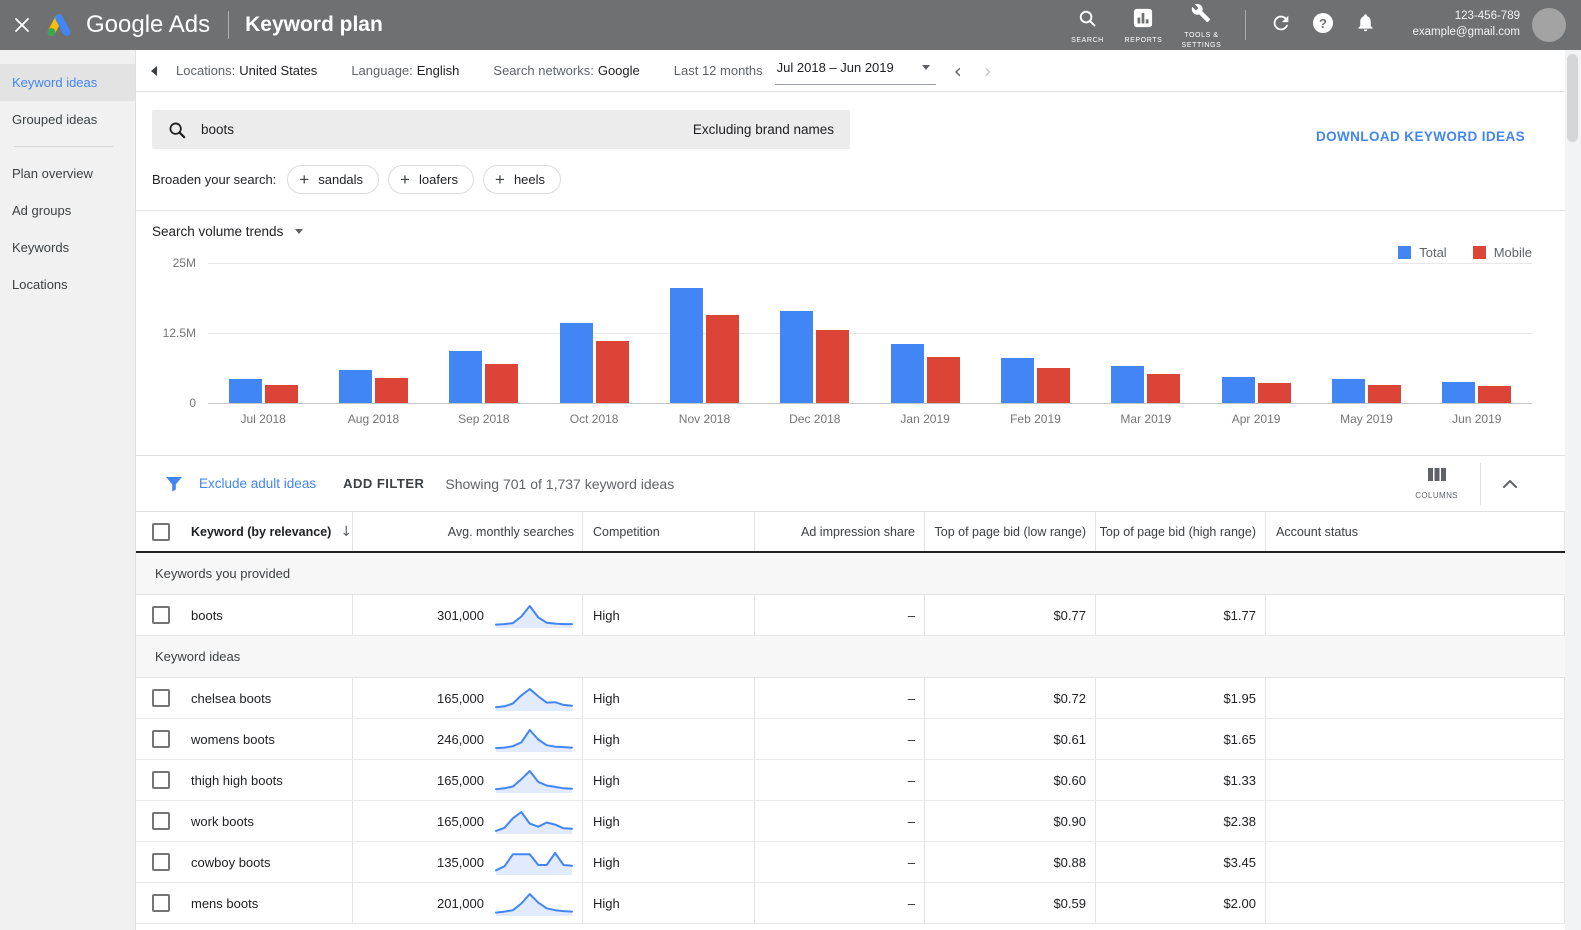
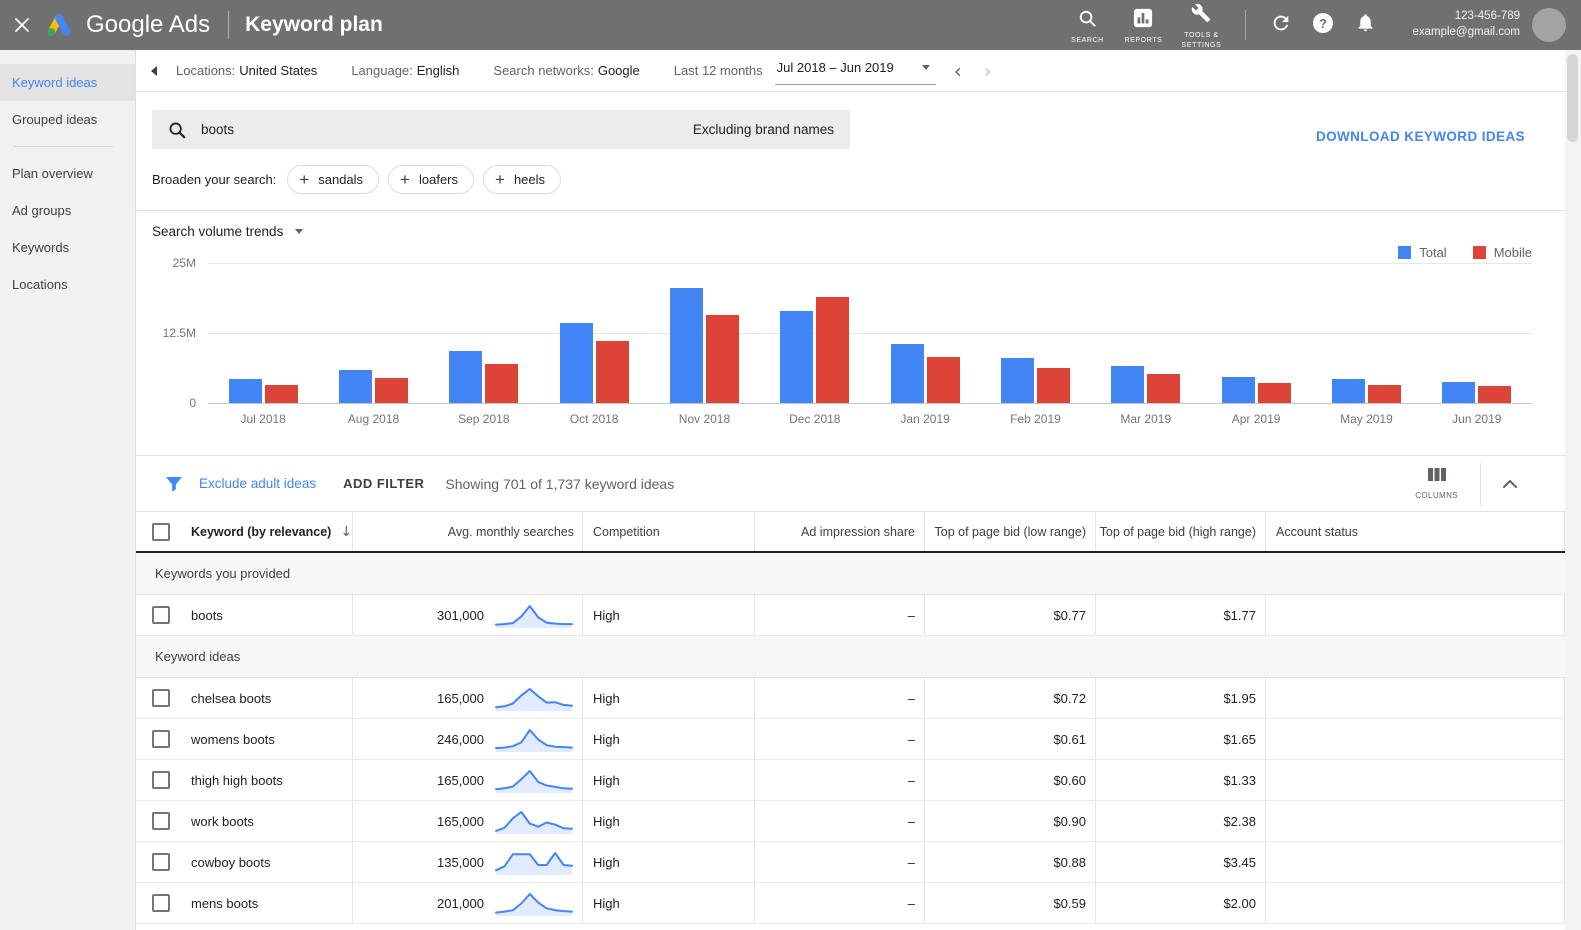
Mobile/Dec 2018: 13M -> 19M
